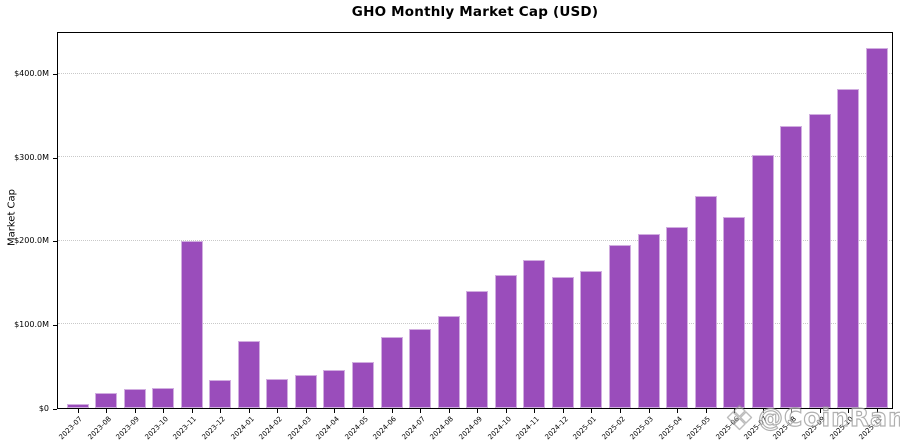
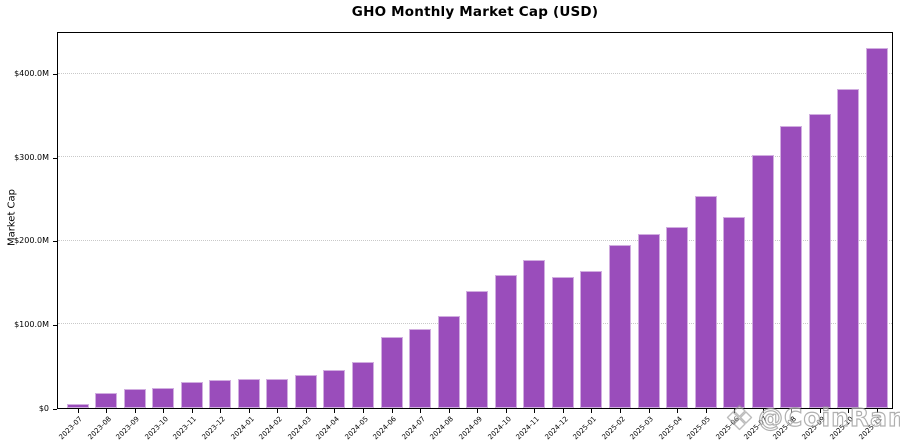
2023-11: $200M -> $30M
2024-01: $80M -> $40M
